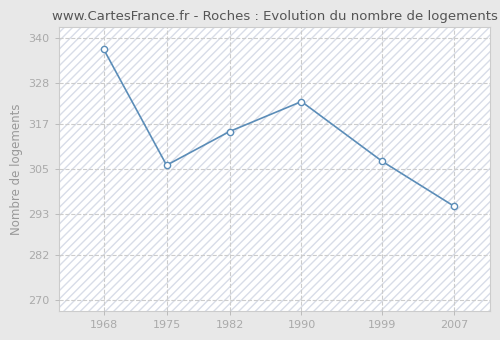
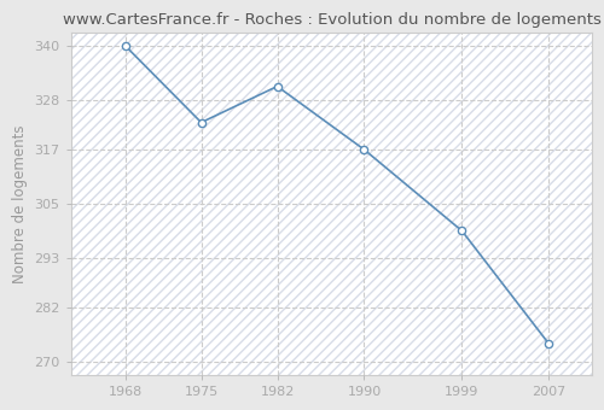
1968: 337 -> 340
1975: 306 -> 323
1982: 315 -> 331
1990: 323 -> 317
1999: 307 -> 299
2007: 295 -> 274
